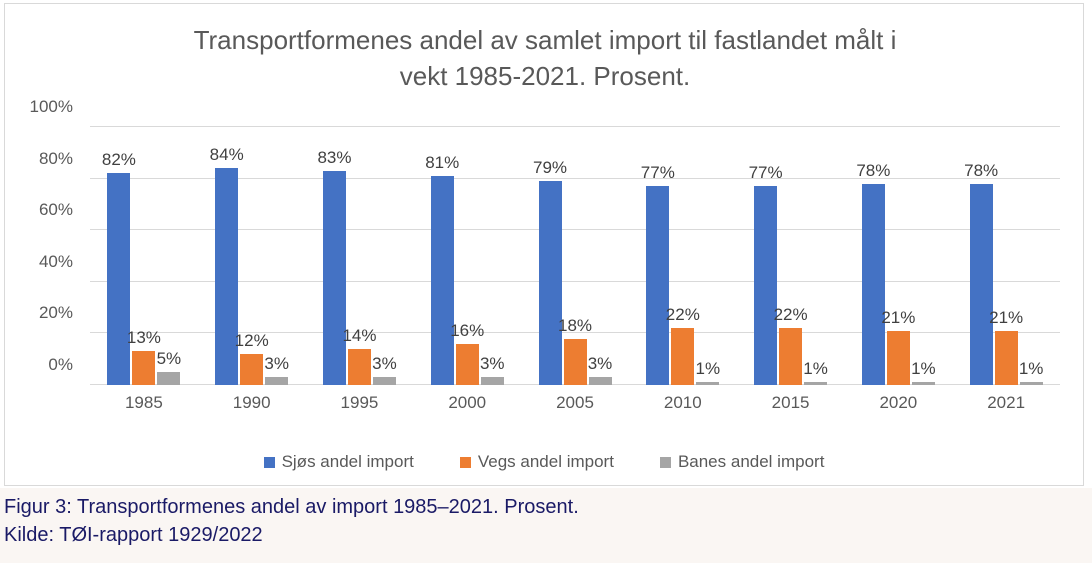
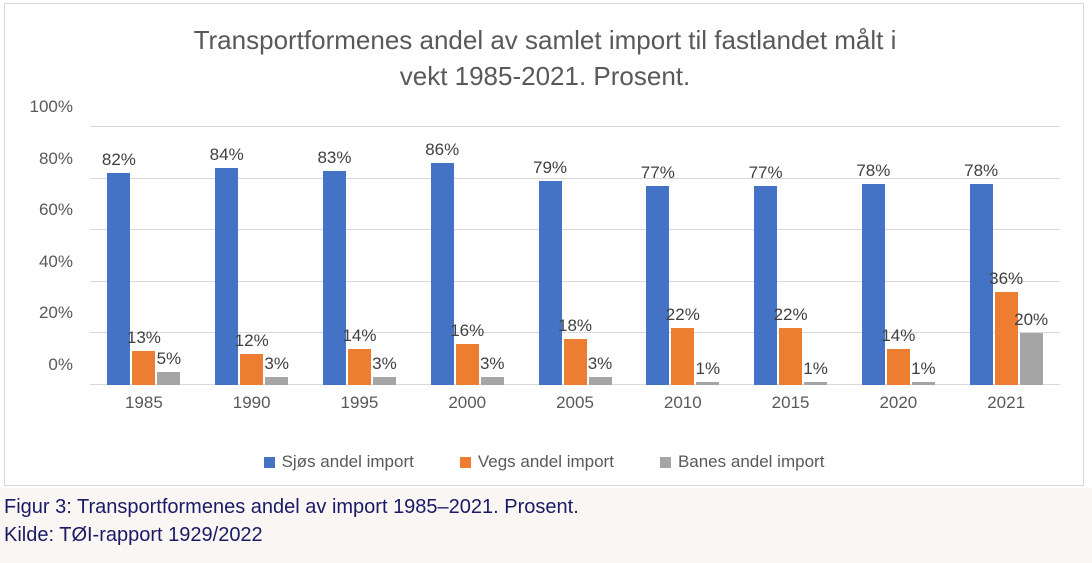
Sjøs andel import/2000: 81% -> 86%
Vegs andel import/2020: 21% -> 14%
Vegs andel import/2021: 21% -> 36%
Banes andel import/2021: 1% -> 20%
